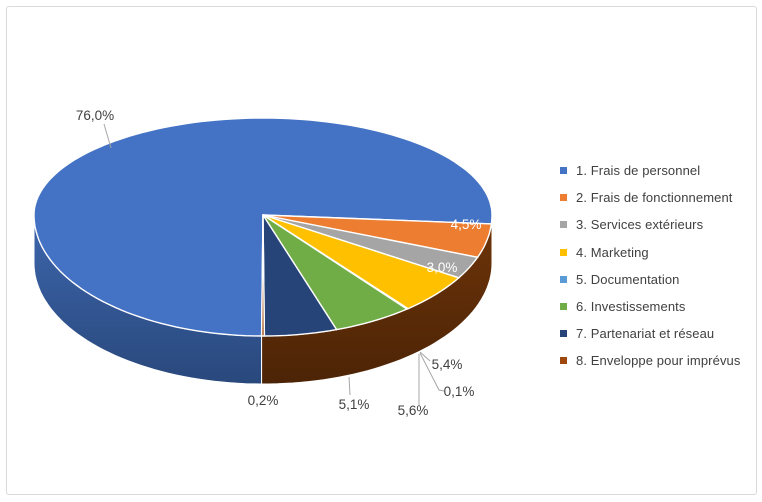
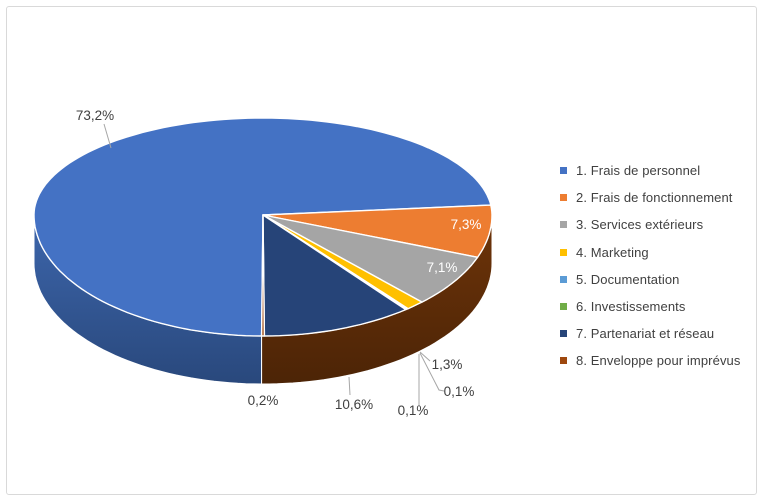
1. Frais de personnel: 76,0% -> 73,2%
2. Frais de fonctionnement: 4,5% -> 7,3%
3. Services extérieurs: 3,0% -> 7,1%
4. Marketing: 5,4% -> 1,3%
6. Investissements: 5,6% -> 0,1%
7. Partenariat et réseau: 5,1% -> 10,6%
